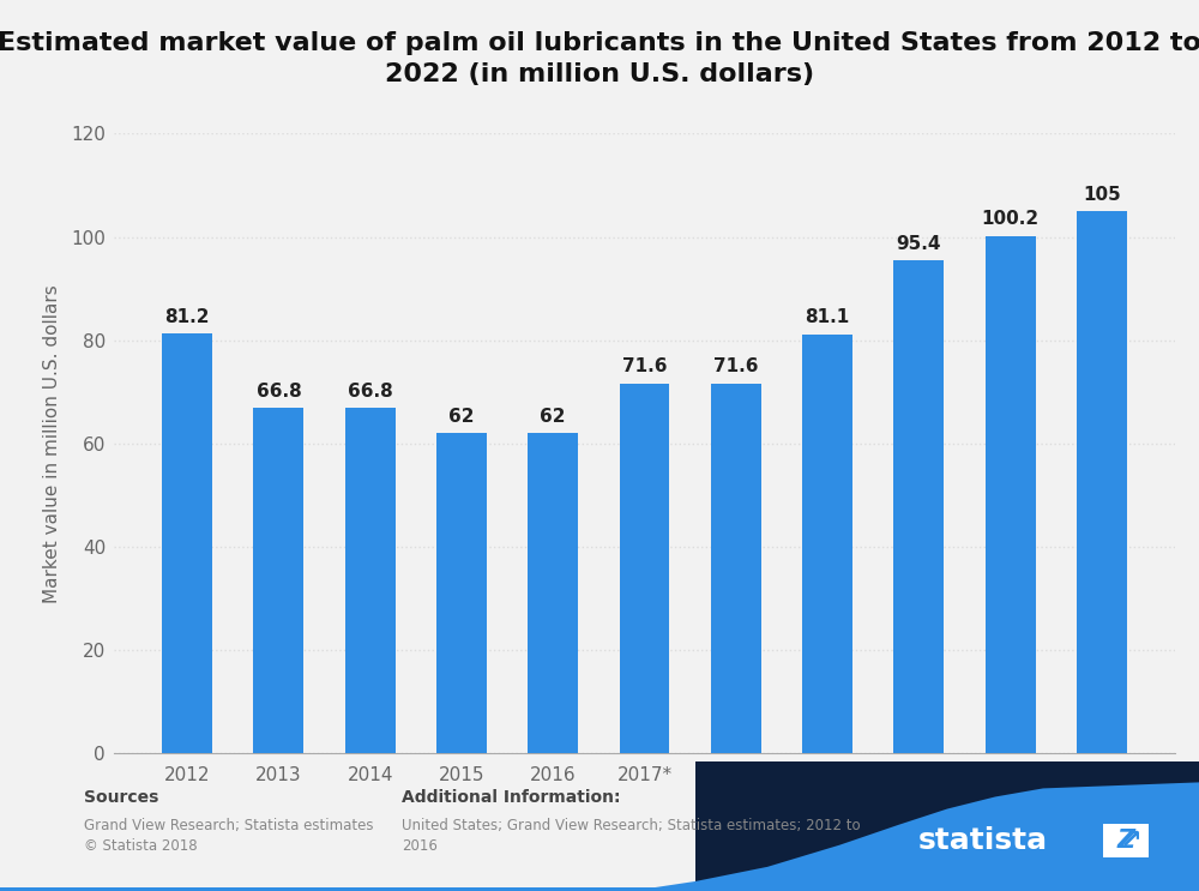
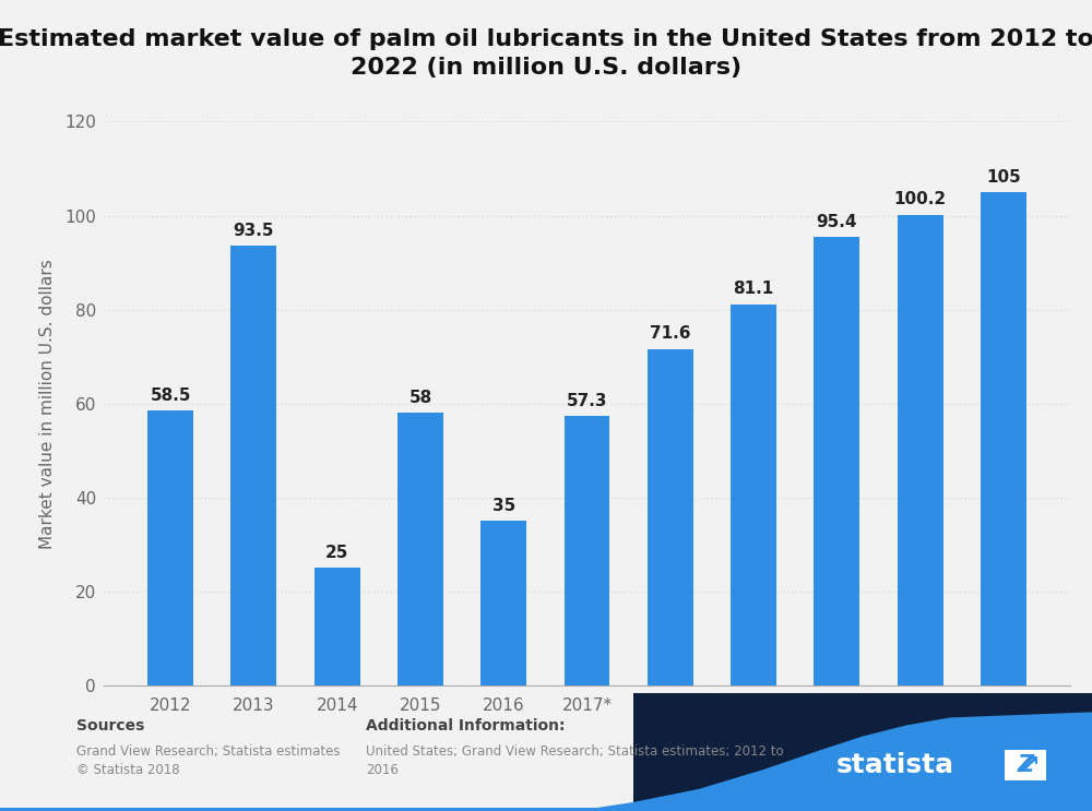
2012: 81.2 -> 58.5
2013: 66.8 -> 93.5
2014: 66.8 -> 25
2015: 62 -> 58
2016: 62 -> 35
2017*: 71.6 -> 57.3
